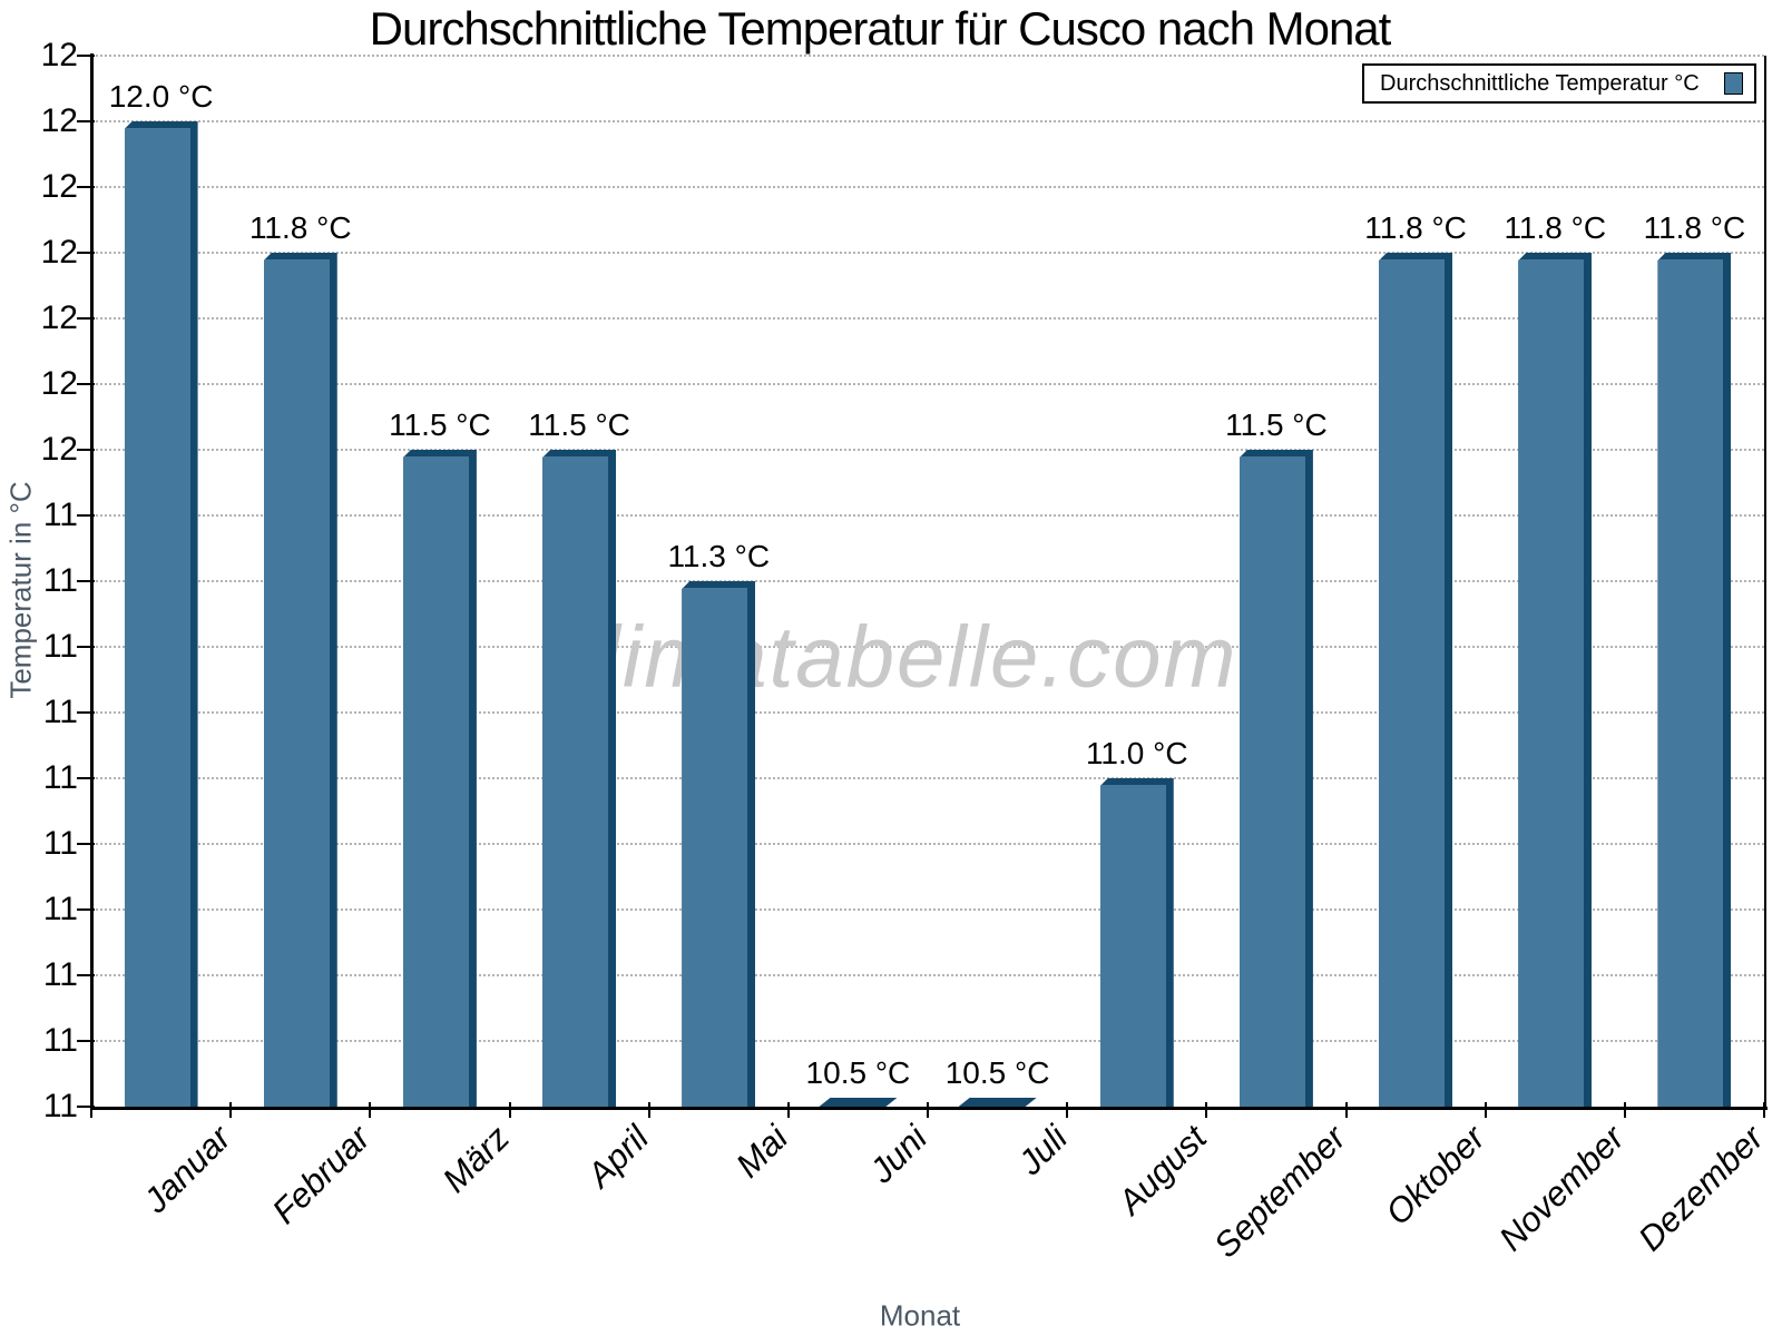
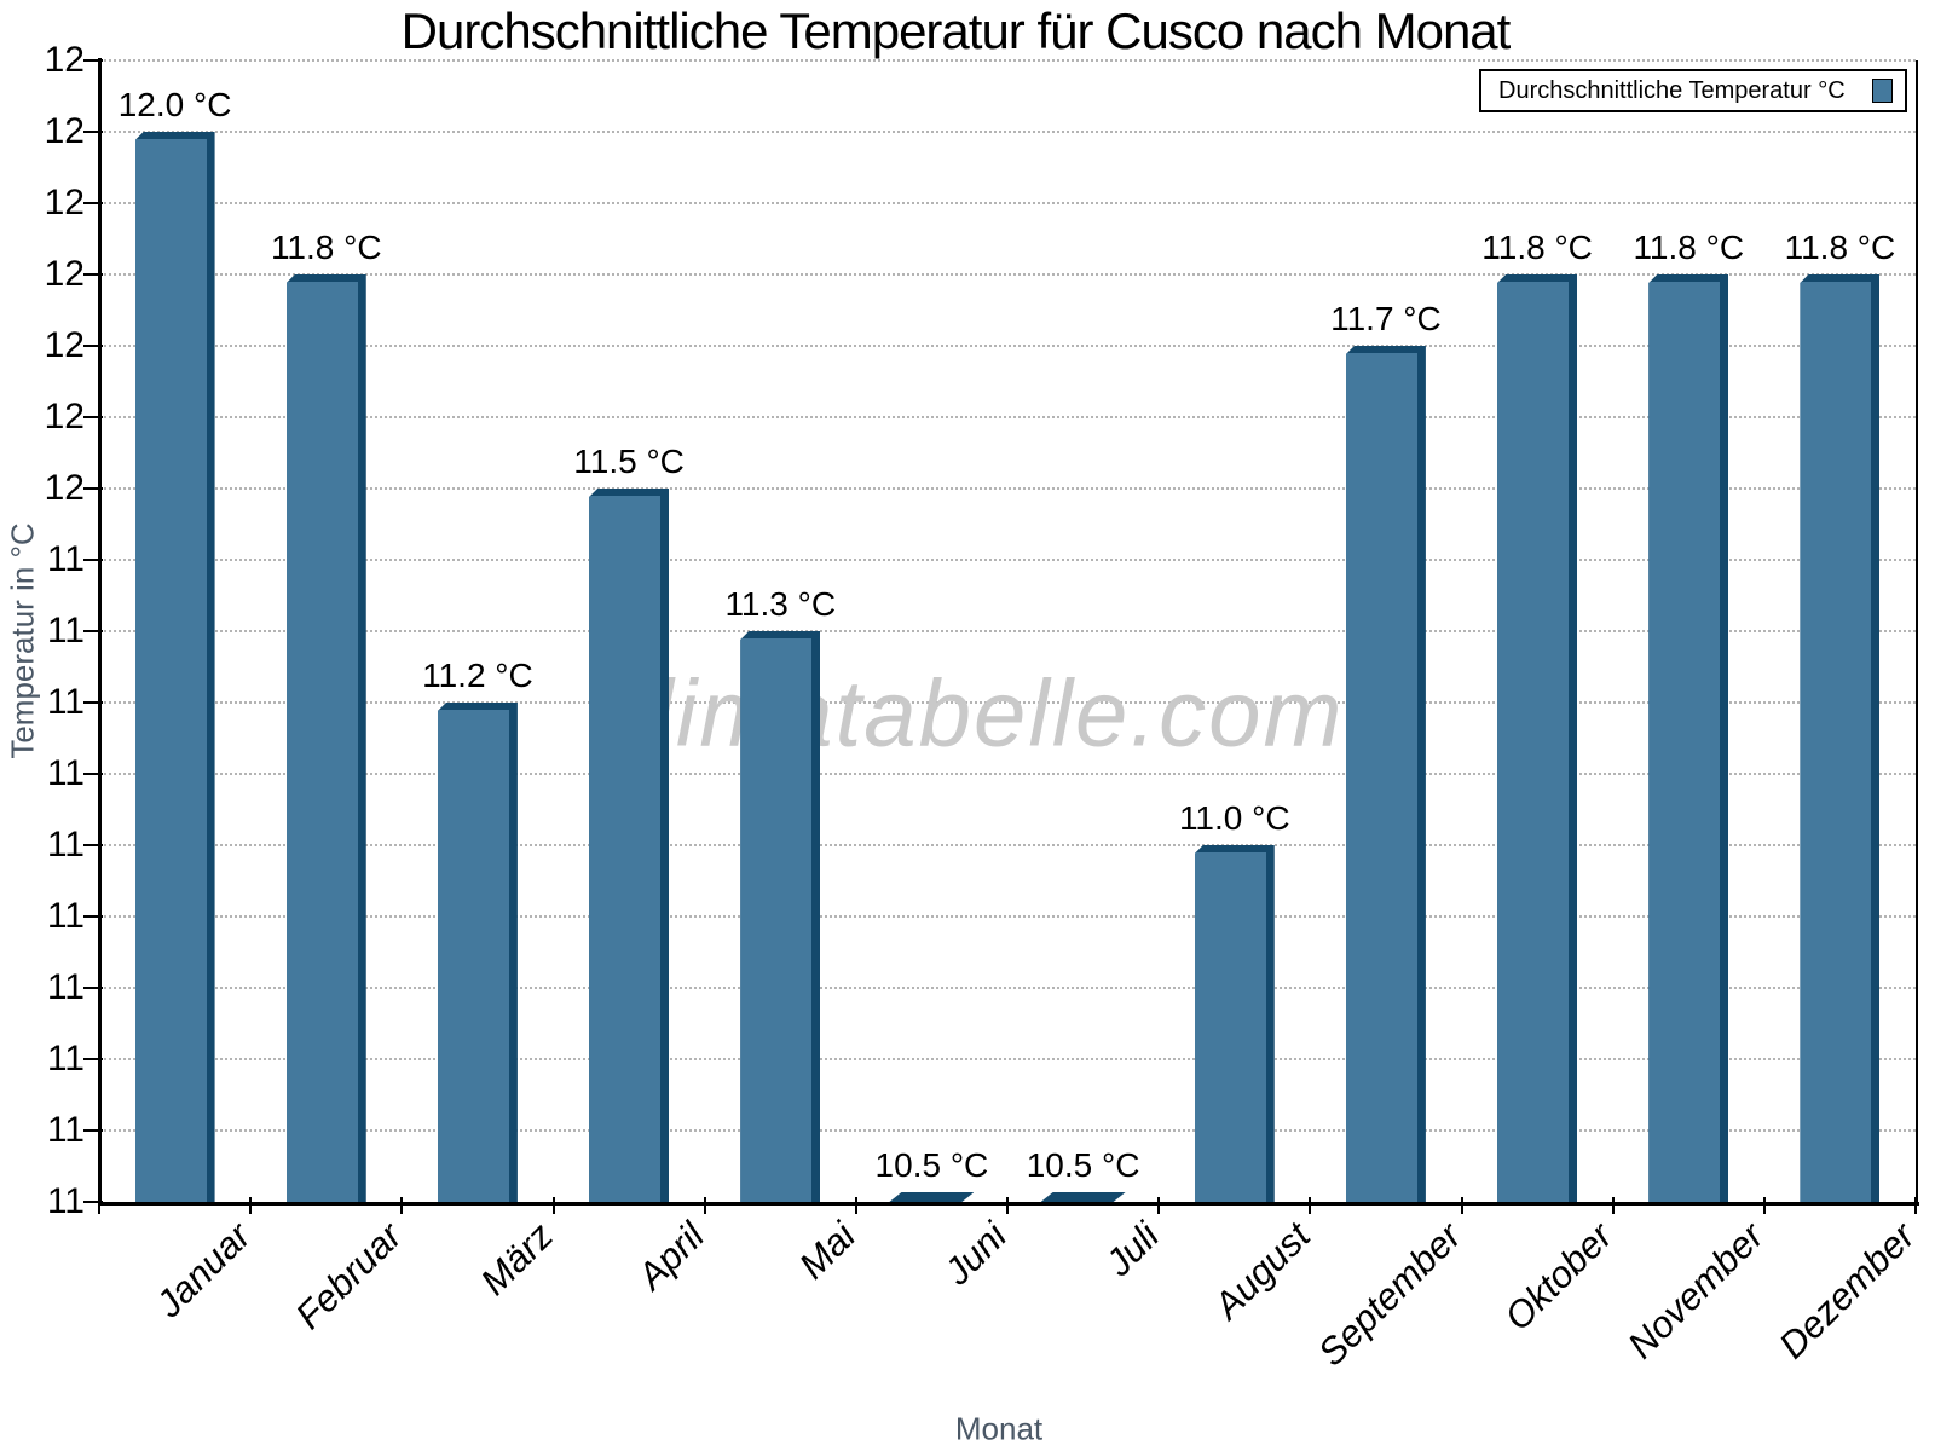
März: 11.5 -> 11.2
September: 11.5 -> 11.7
